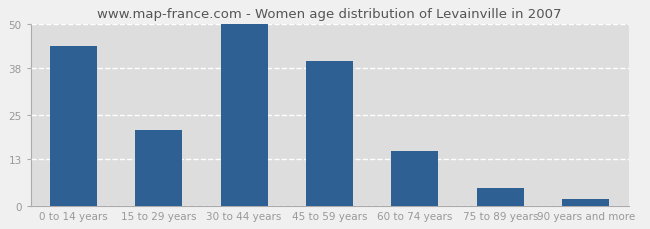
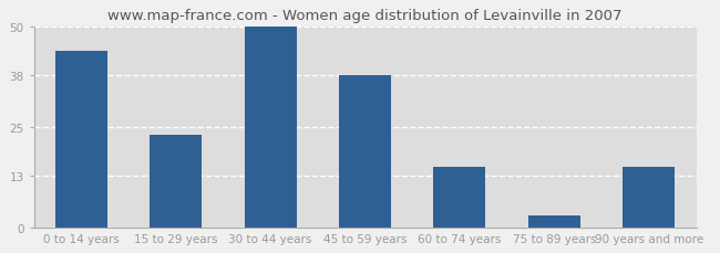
15 to 29 years: 21 -> 23
45 to 59 years: 40 -> 38
75 to 89 years: 5 -> 3
90 years and more: 2 -> 15
